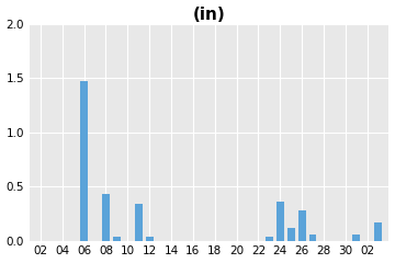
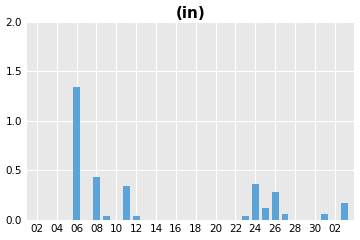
06: 1.47 -> 1.34
